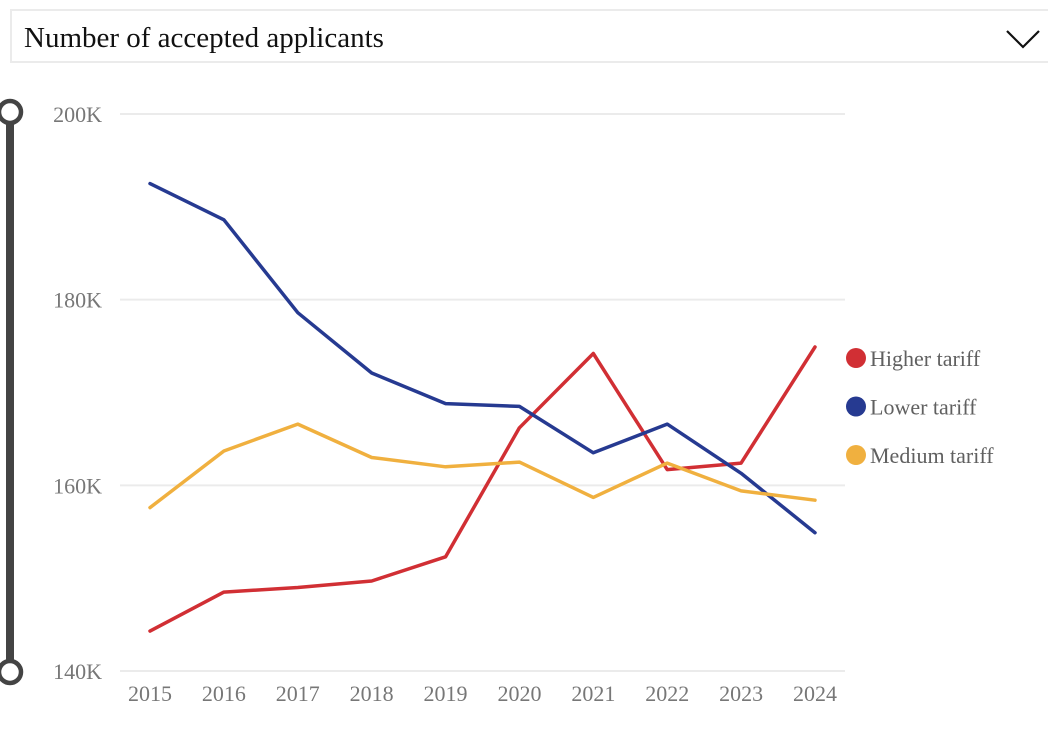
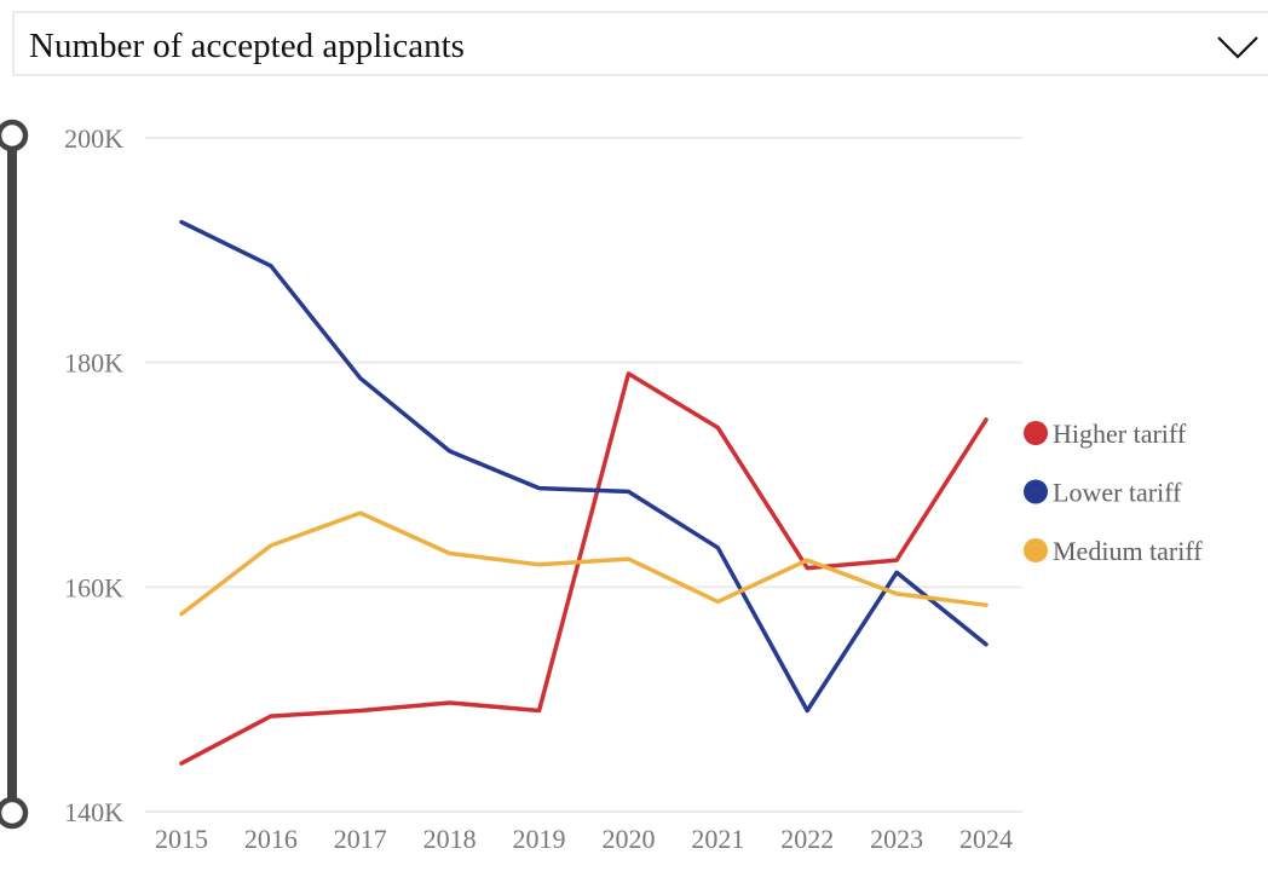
Higher tariff/2019: 152K -> 149K
Higher tariff/2020: 166K -> 179K
Lower tariff/2022: 167K -> 149K
